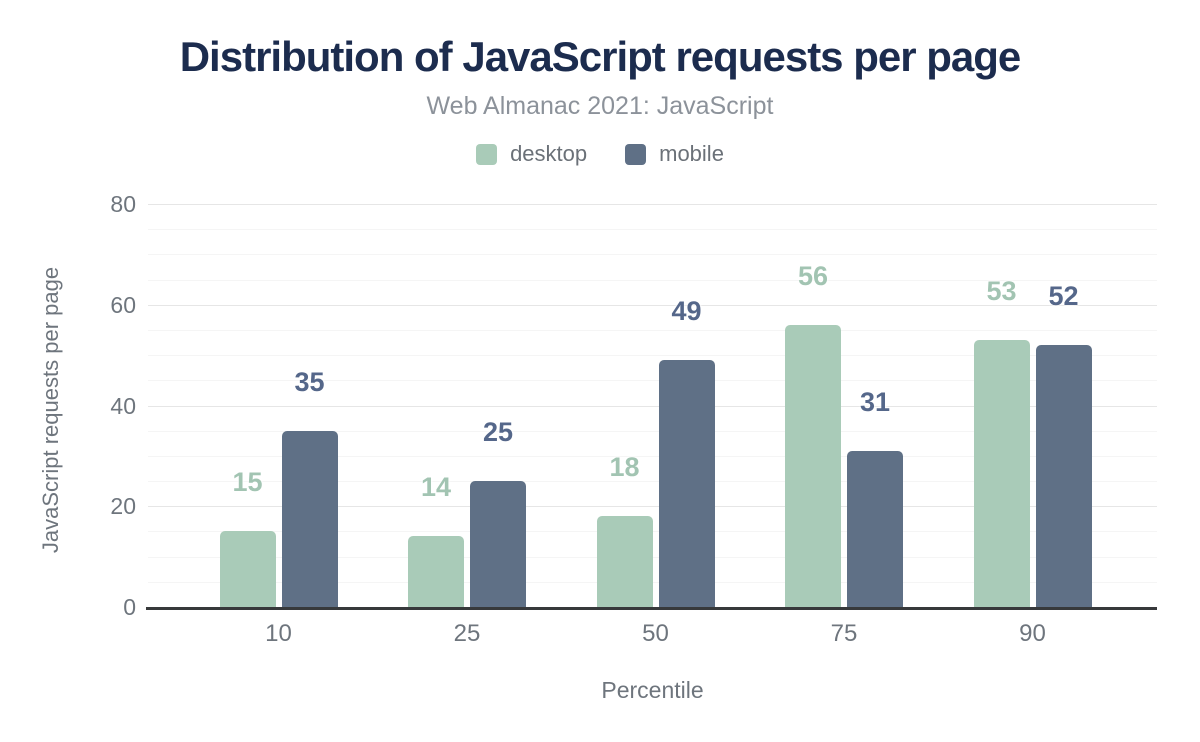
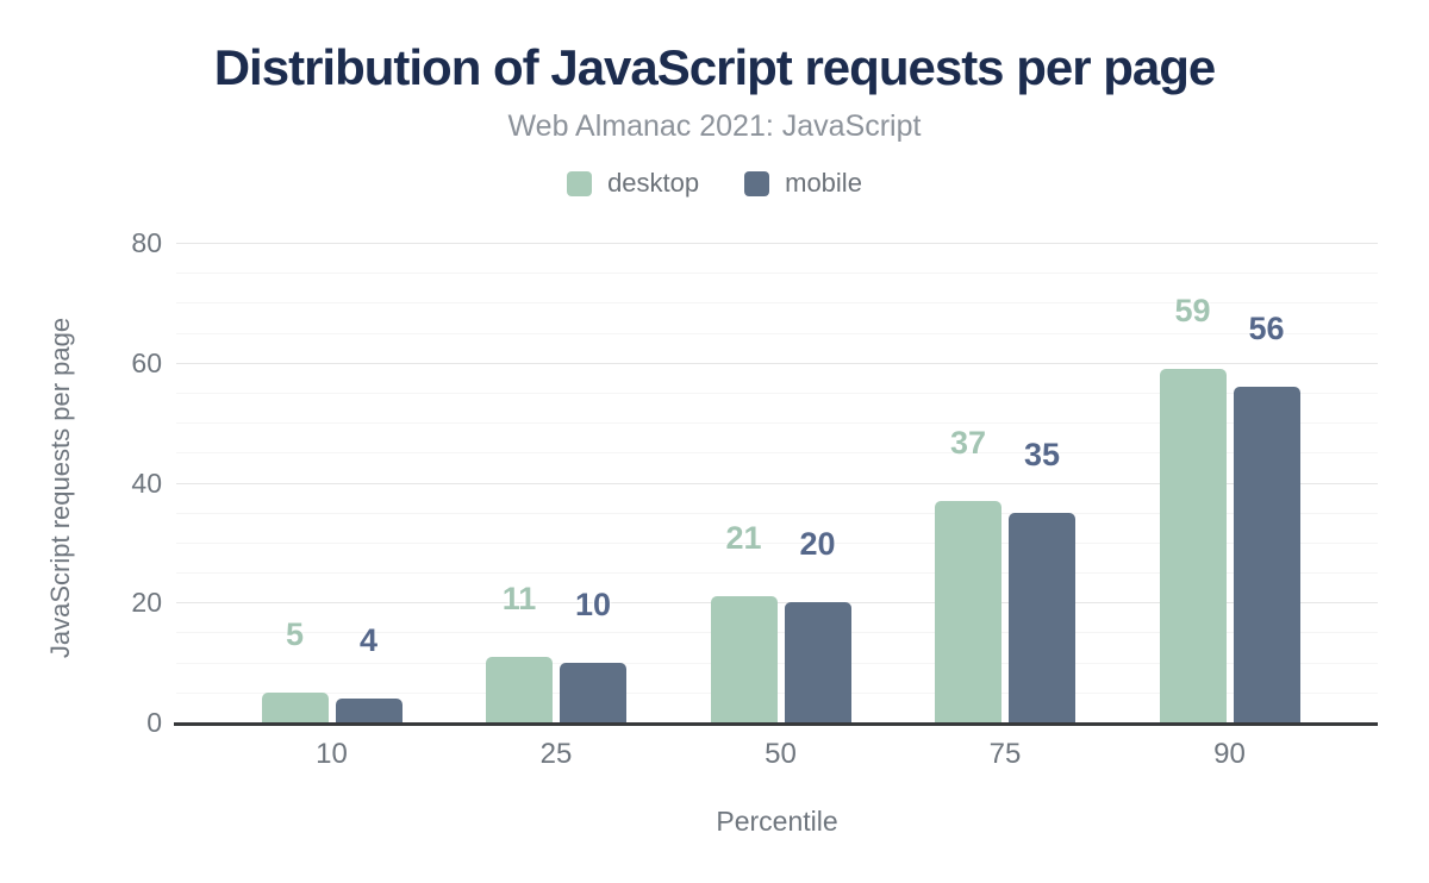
desktop/10: 15 -> 5
mobile/10: 35 -> 4
desktop/25: 14 -> 11
mobile/25: 25 -> 10
desktop/50: 18 -> 21
mobile/50: 49 -> 20
desktop/75: 56 -> 37
mobile/75: 31 -> 35
desktop/90: 53 -> 59
mobile/90: 52 -> 56
